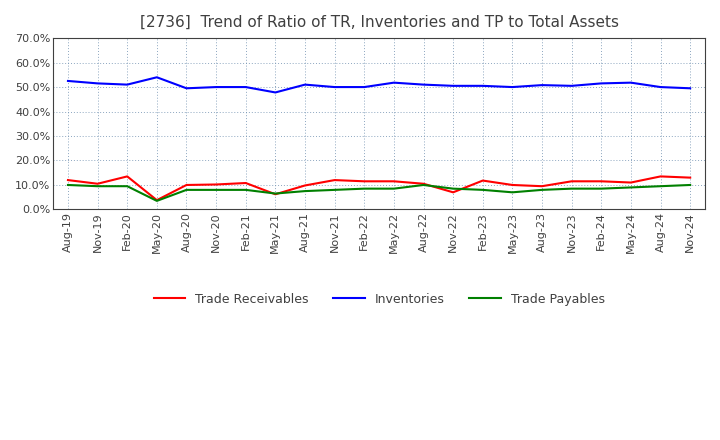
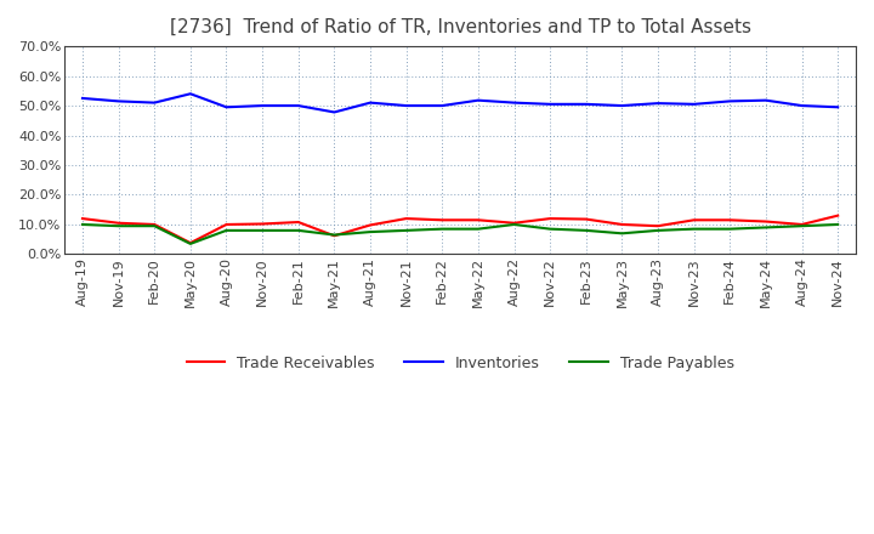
Trade Receivables/Feb-20: 13.5% -> 10.0%
Trade Receivables/Nov-22: 7.0% -> 12.0%
Trade Receivables/Aug-24: 13.5% -> 10.0%
